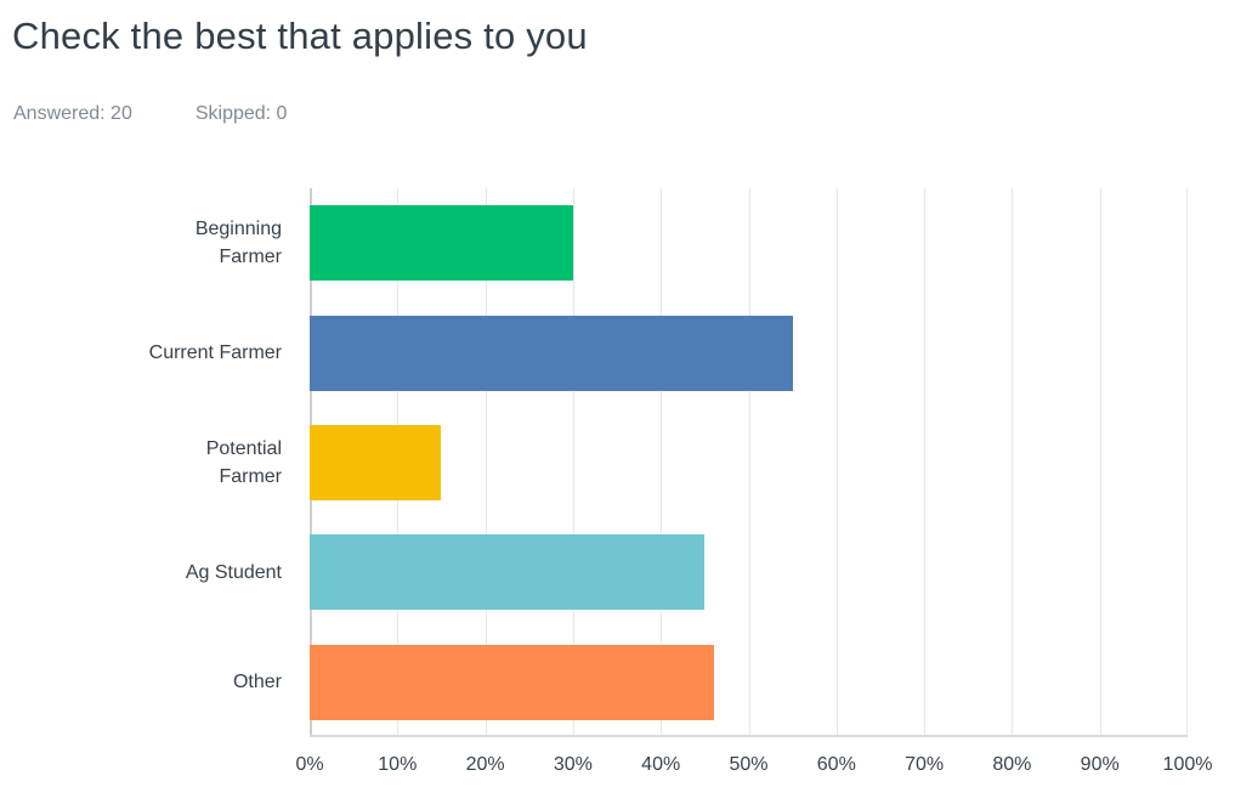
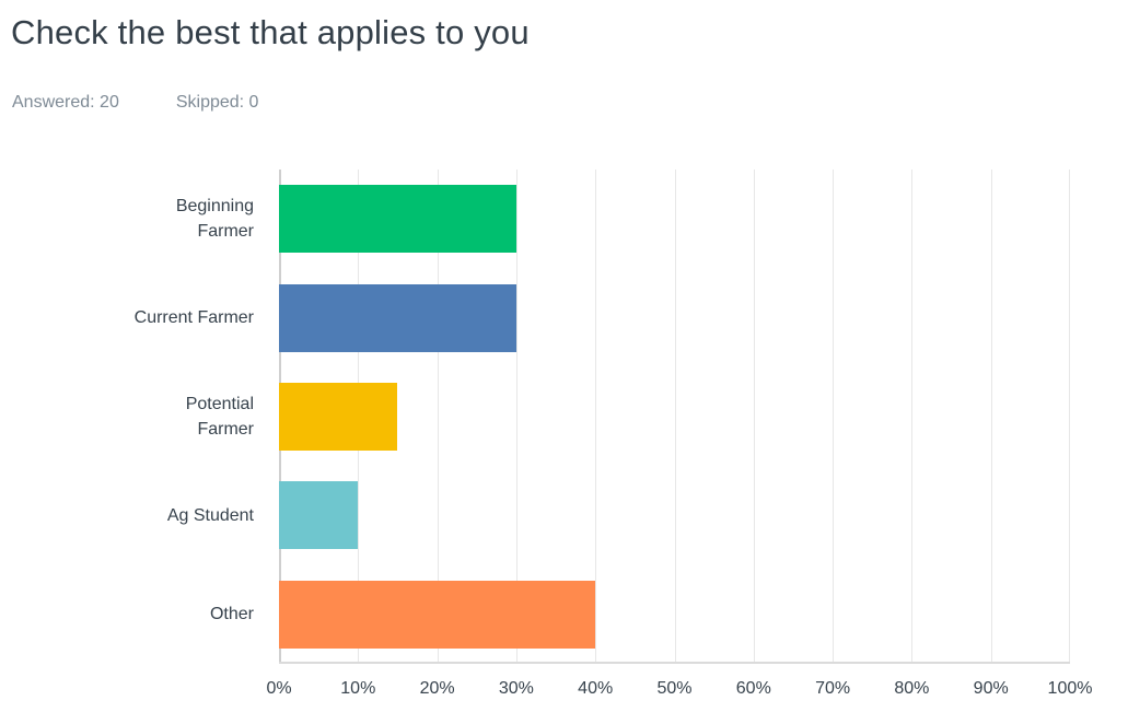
Current Farmer: 55% -> 30%
Ag Student: 45% -> 10%
Other: 46% -> 40%
